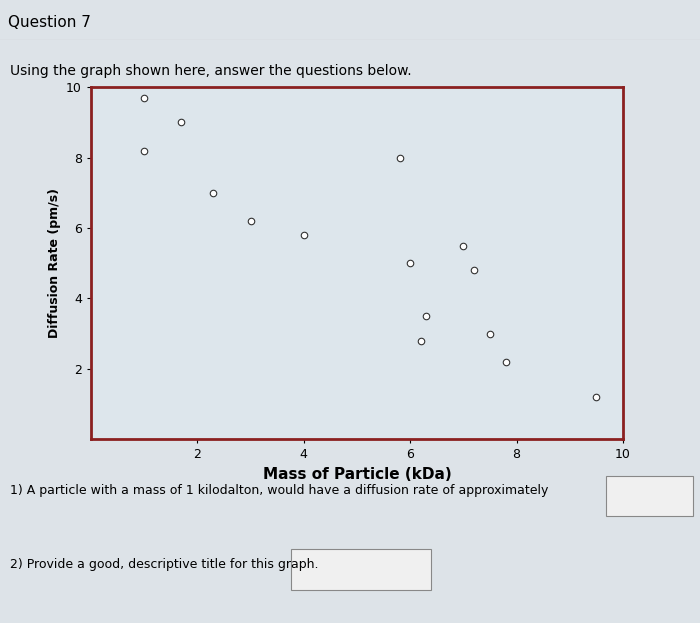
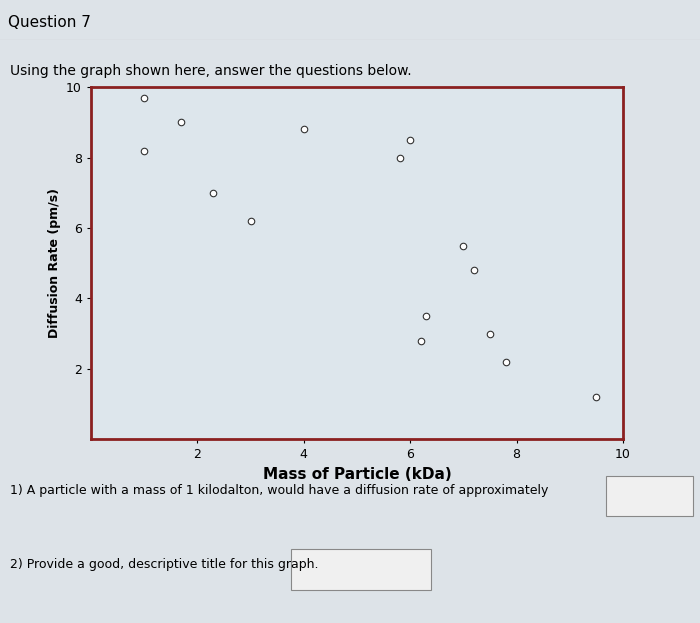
4: 5.8 -> 8.8
6: 5.0 -> 8.5
